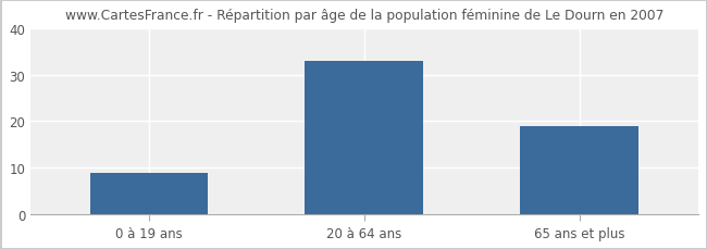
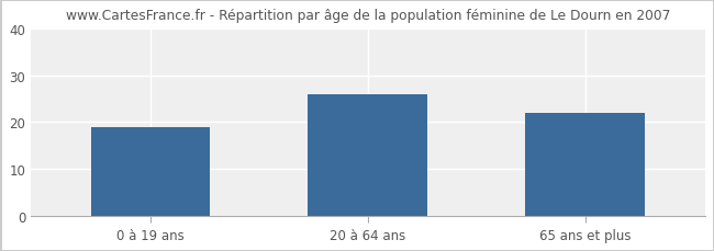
0 à 19 ans: 9 -> 19
20 à 64 ans: 33 -> 26
65 ans et plus: 19 -> 22
